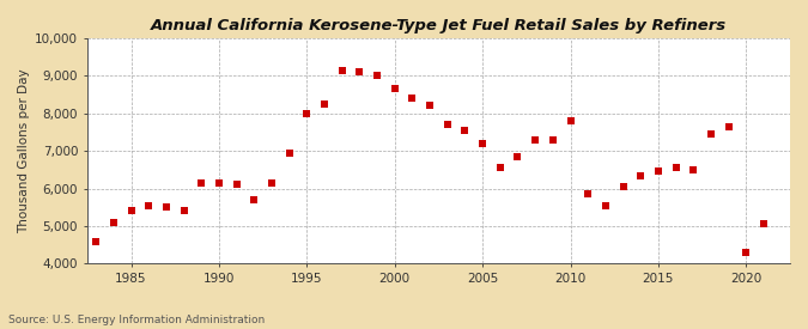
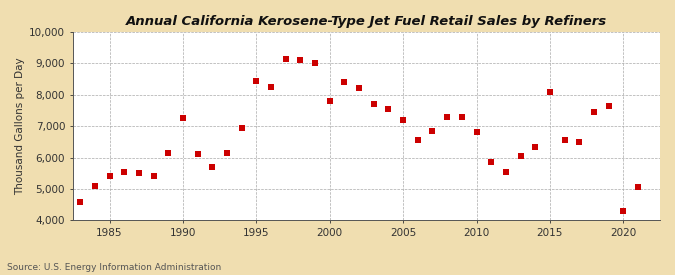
1990: 6,150 -> 7,250
1995: 8,000 -> 8,450
2000: 8,650 -> 7,800
2010: 7,800 -> 6,800
2015: 6,450 -> 8,100
